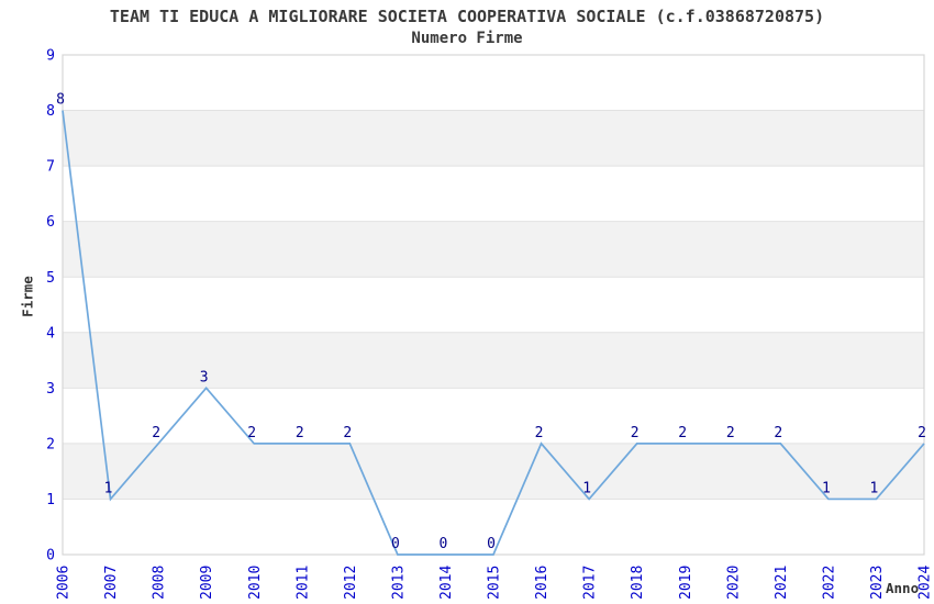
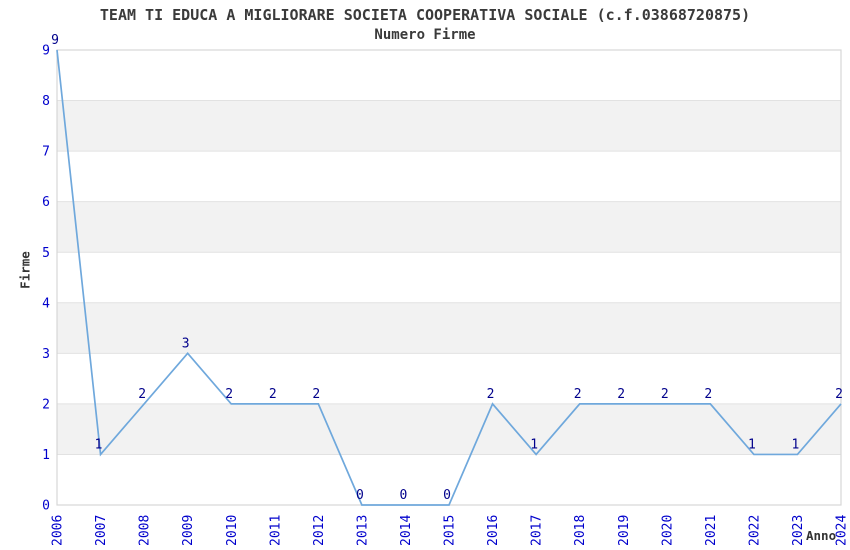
2006: 8 -> 9
